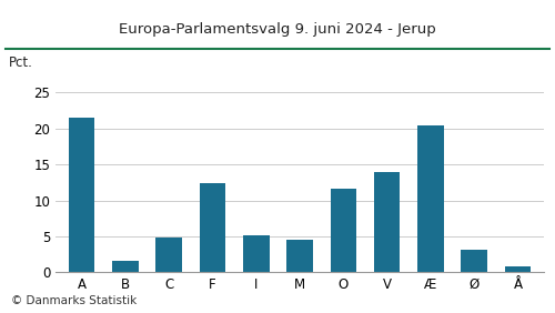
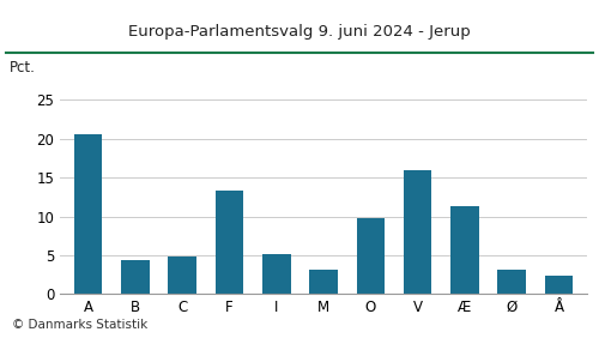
A: 21.5 -> 20.6
B: 1.6 -> 4.4
F: 12.4 -> 13.4
M: 4.6 -> 3.2
O: 11.7 -> 9.8
V: 13.9 -> 16.0
Æ: 20.4 -> 11.4
Å: 0.9 -> 2.4
